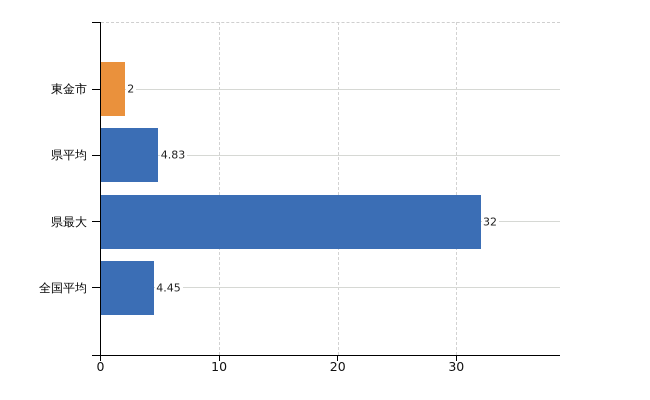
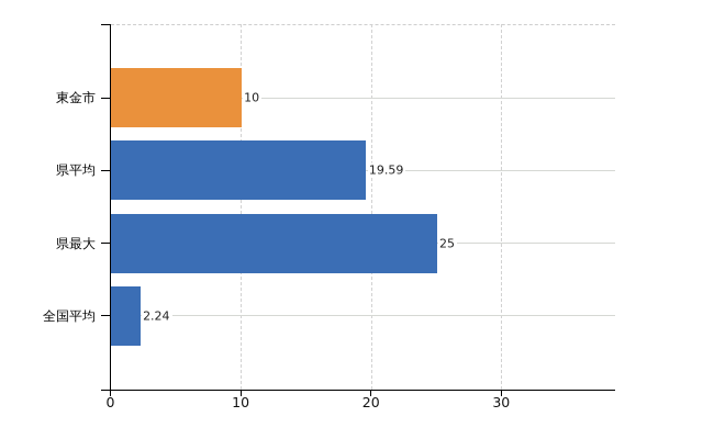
東金市: 2 -> 10
県平均: 4.83 -> 19.59
県最大: 32 -> 25
全国平均: 4.45 -> 2.24
